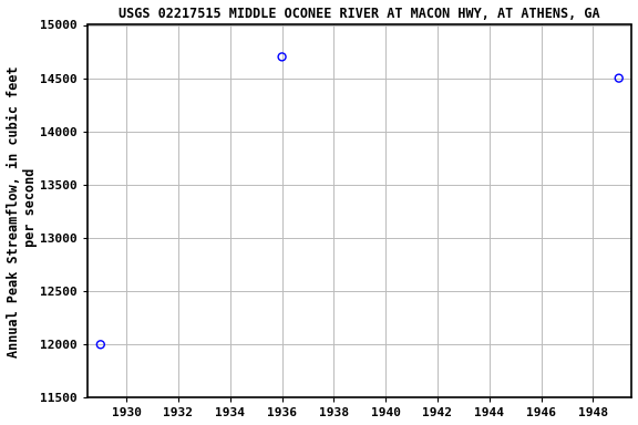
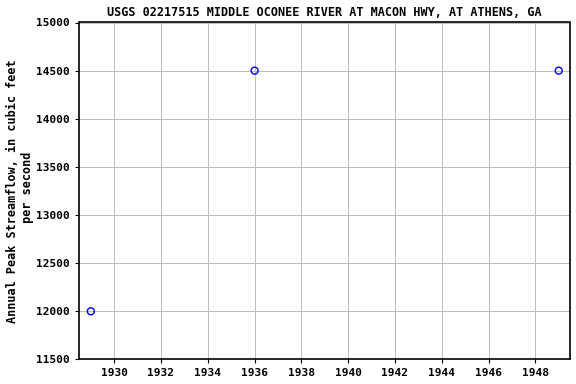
1936: 14700 -> 14500
